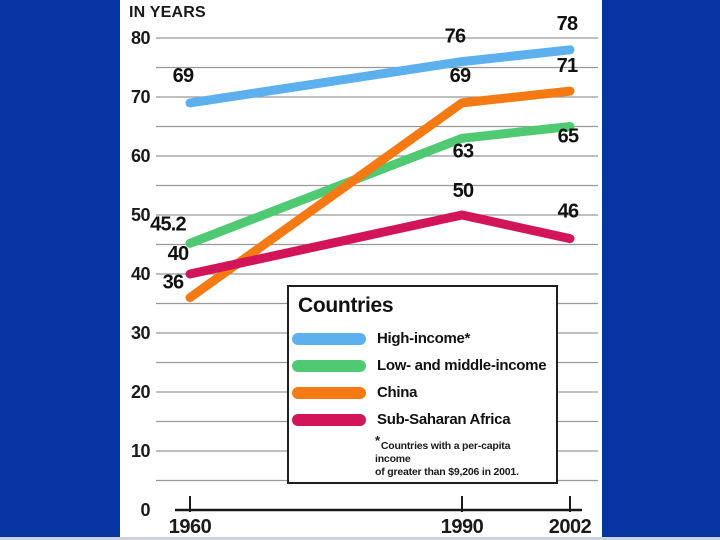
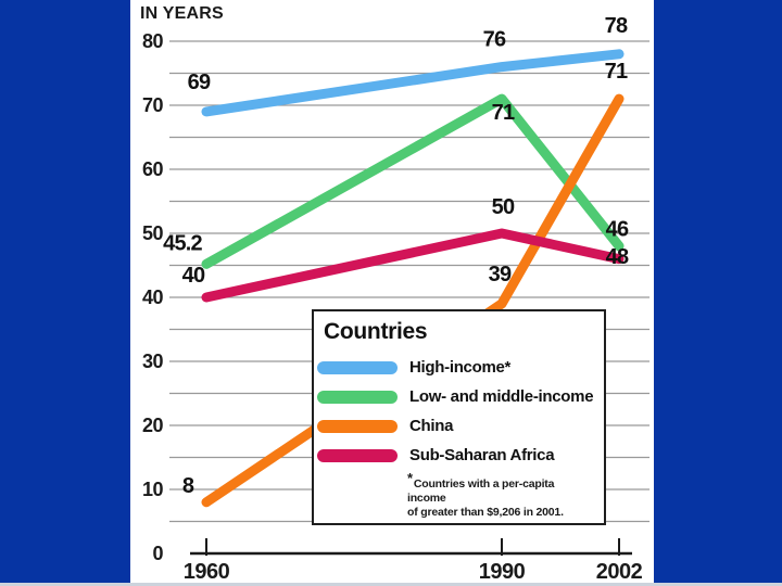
China/1960: 36 -> 8
Low- and middle-income/1990: 63 -> 71
China/1990: 69 -> 39
Low- and middle-income/2002: 65 -> 48
